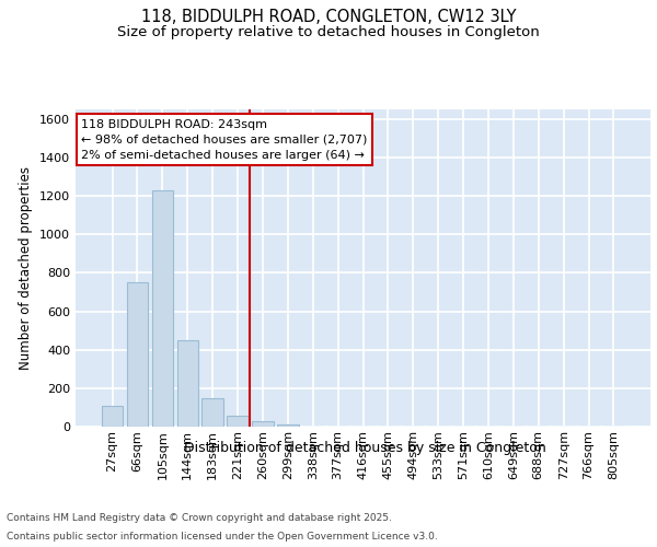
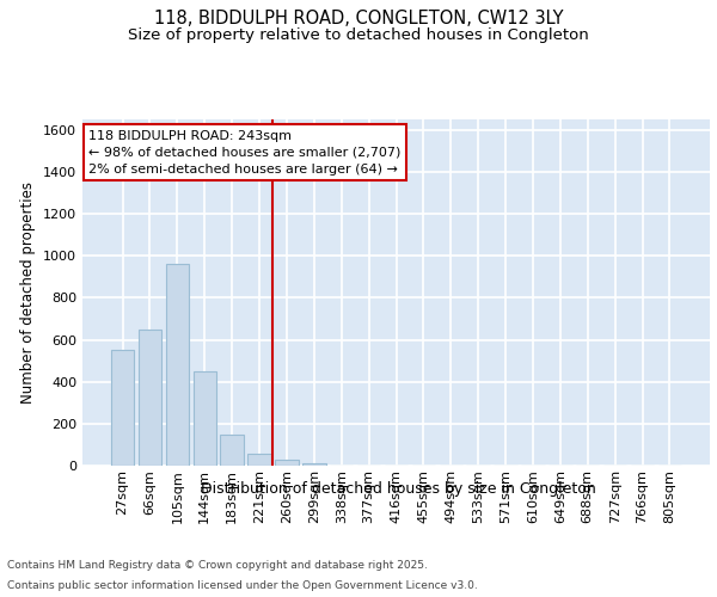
27sqm: 110 -> 550
66sqm: 750 -> 650
105sqm: 1230 -> 960
